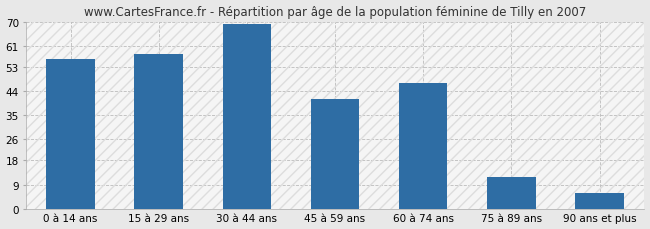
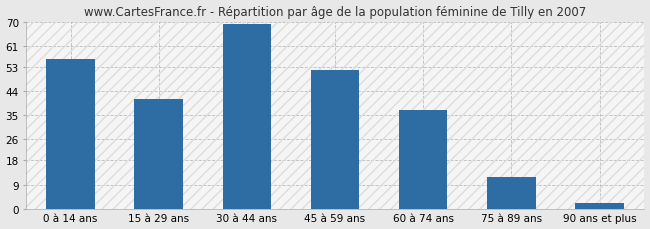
15 à 29 ans: 58 -> 41
45 à 59 ans: 41 -> 52
60 à 74 ans: 47 -> 37
90 ans et plus: 6 -> 2
